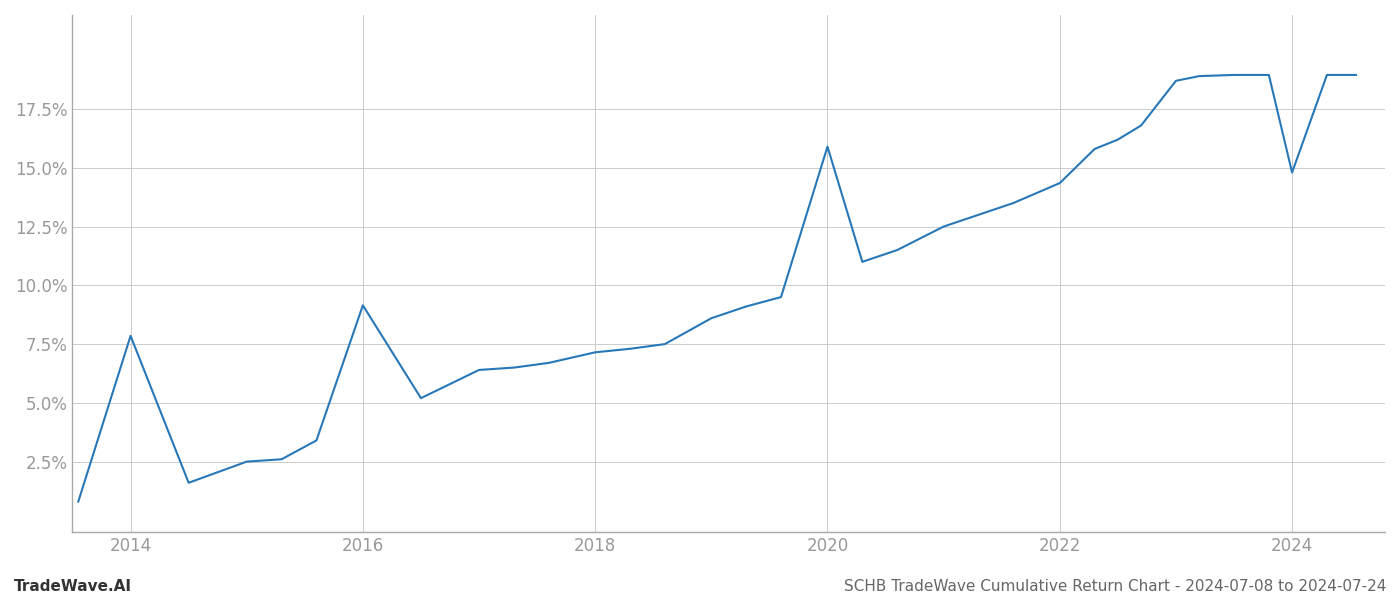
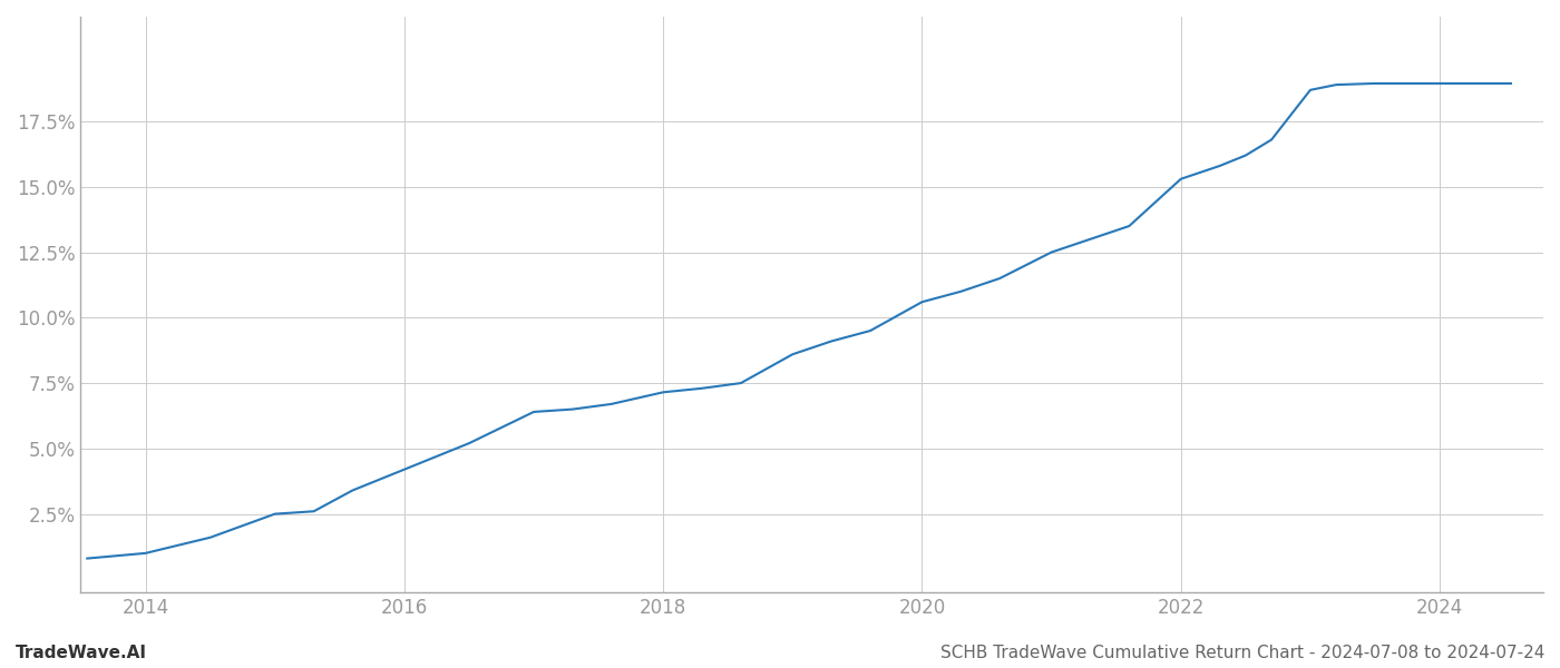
2014: 7.85% -> 1.00%
2016: 9.15% -> 4.20%
2020: 15.90% -> 10.60%
2022: 14.35% -> 15.30%
2024: 14.80% -> 18.95%
